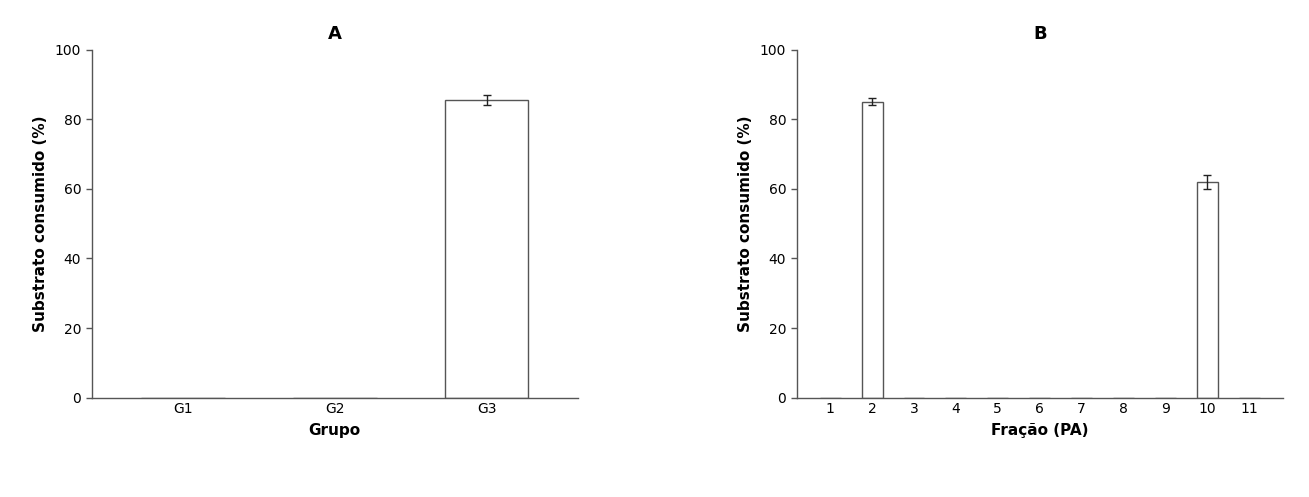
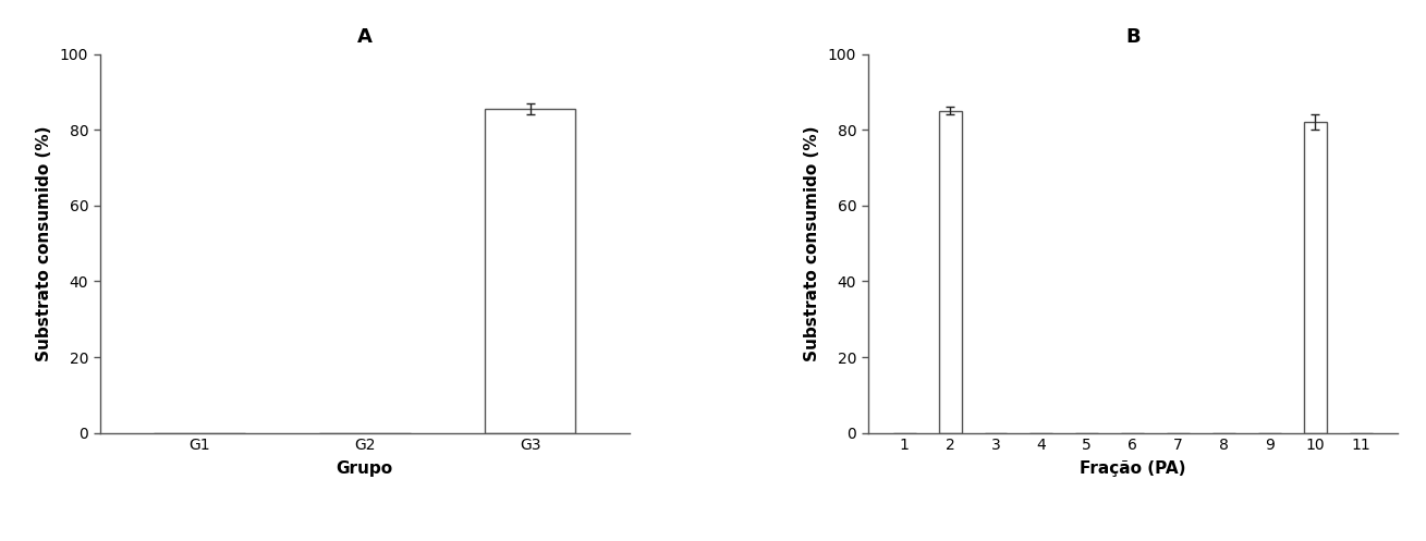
B/10: 62 -> 82
